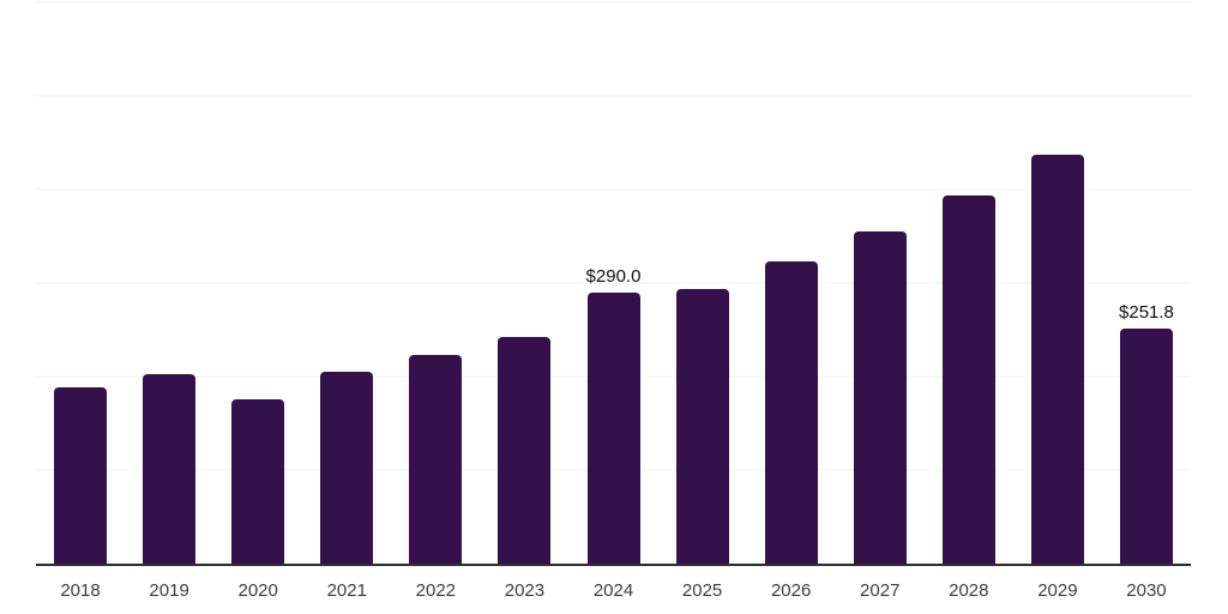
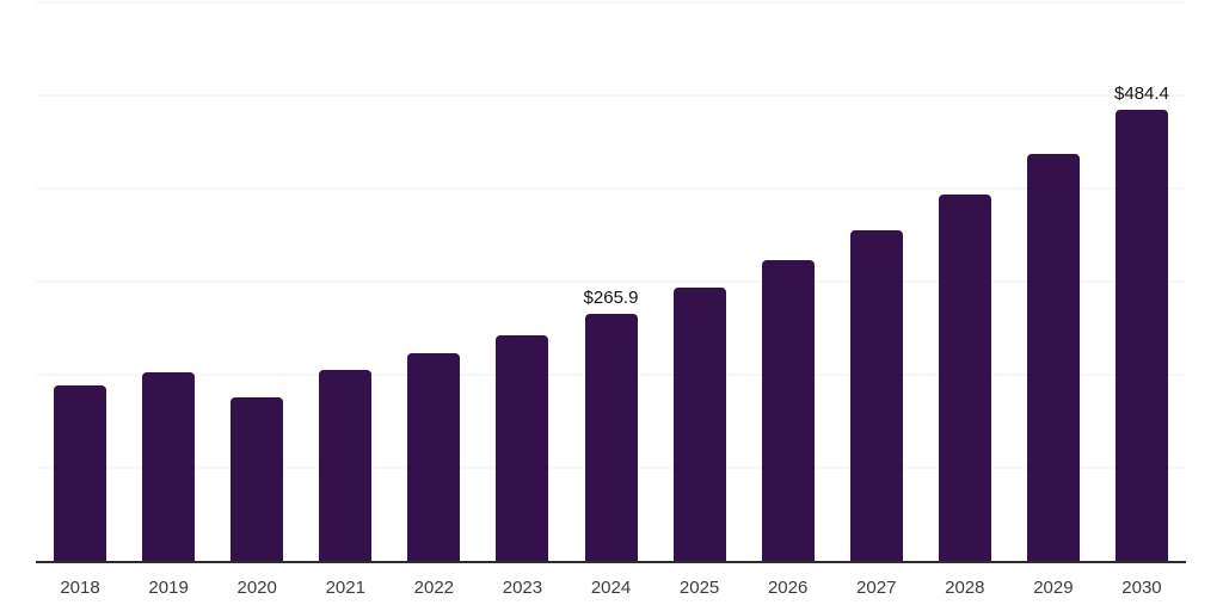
2024: $290.0 -> $265.9
2030: $251.8 -> $484.4
